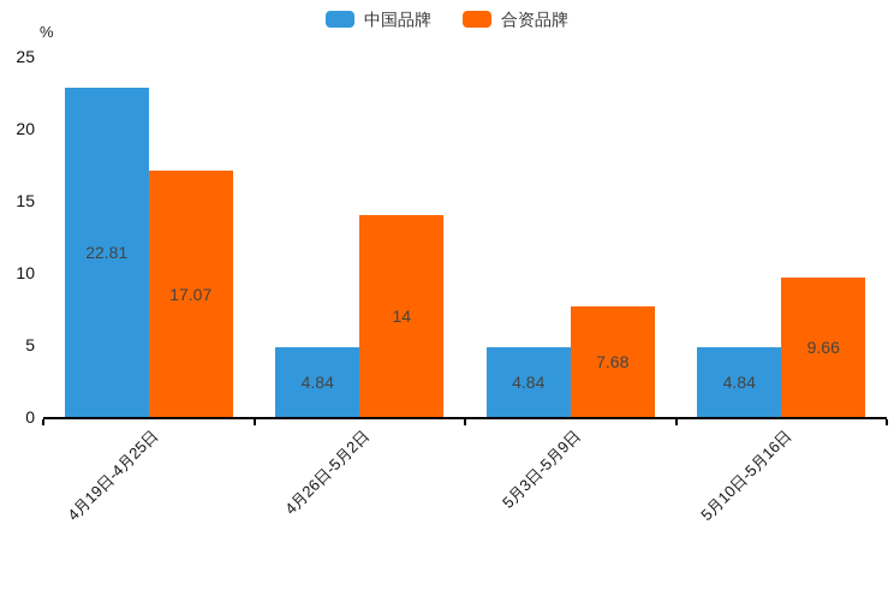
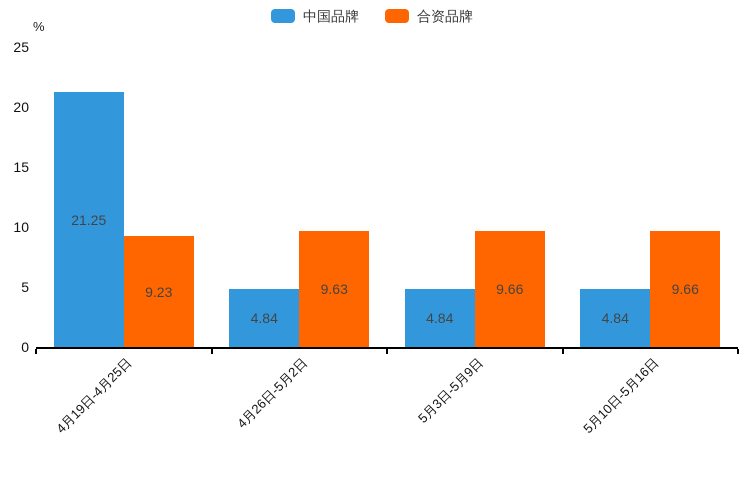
中国品牌/4月19日-4月25日: 22.81 -> 21.25
合资品牌/4月19日-4月25日: 17.07 -> 9.23
合资品牌/4月26日-5月2日: 14 -> 9.63
合资品牌/5月3日-5月9日: 7.68 -> 9.66
